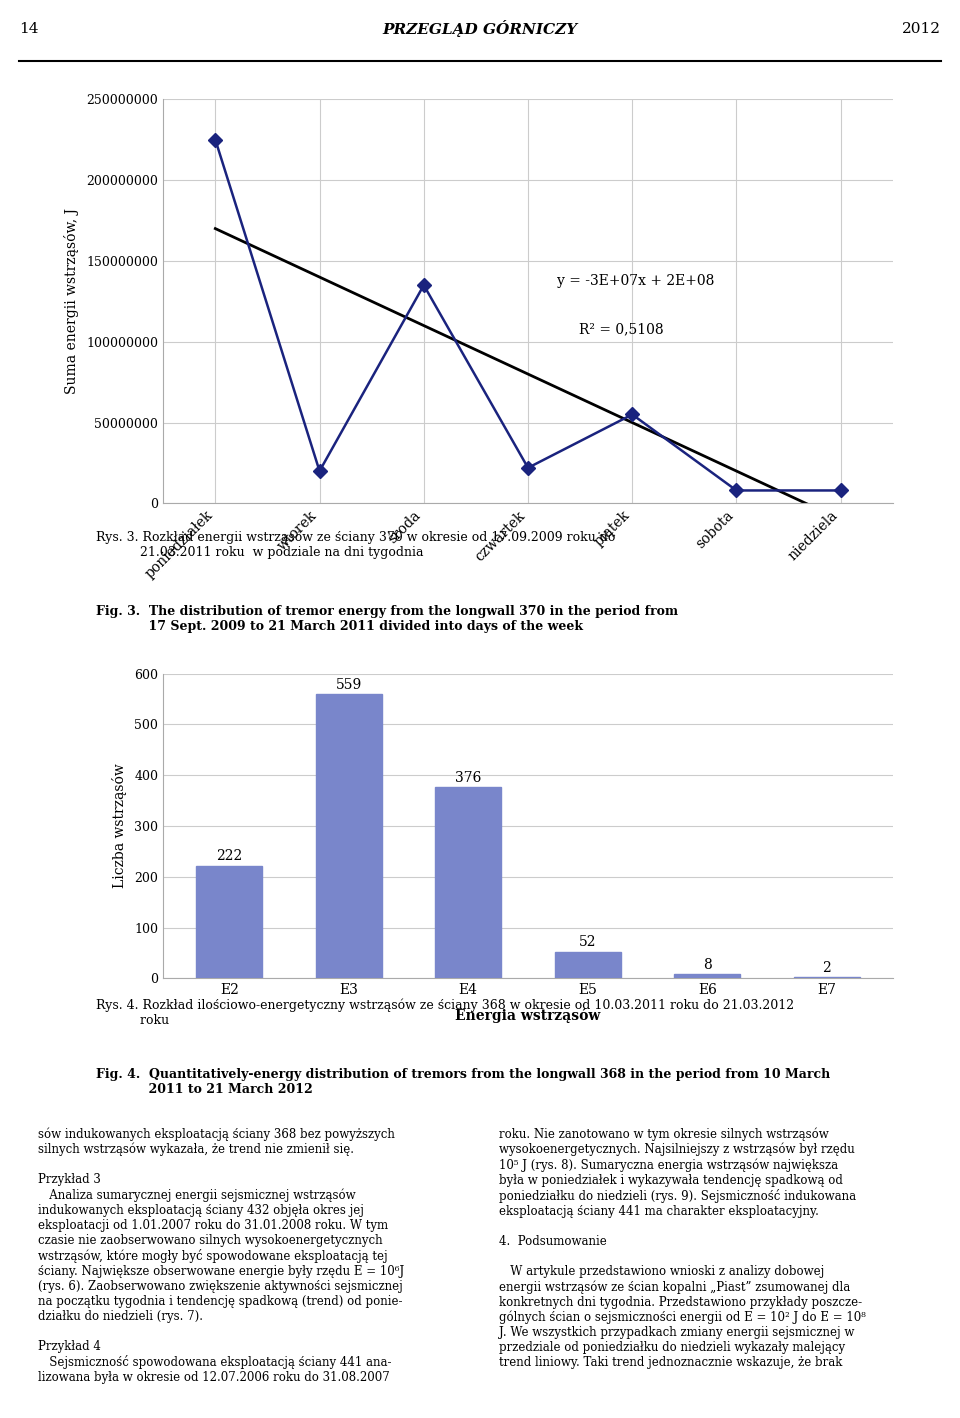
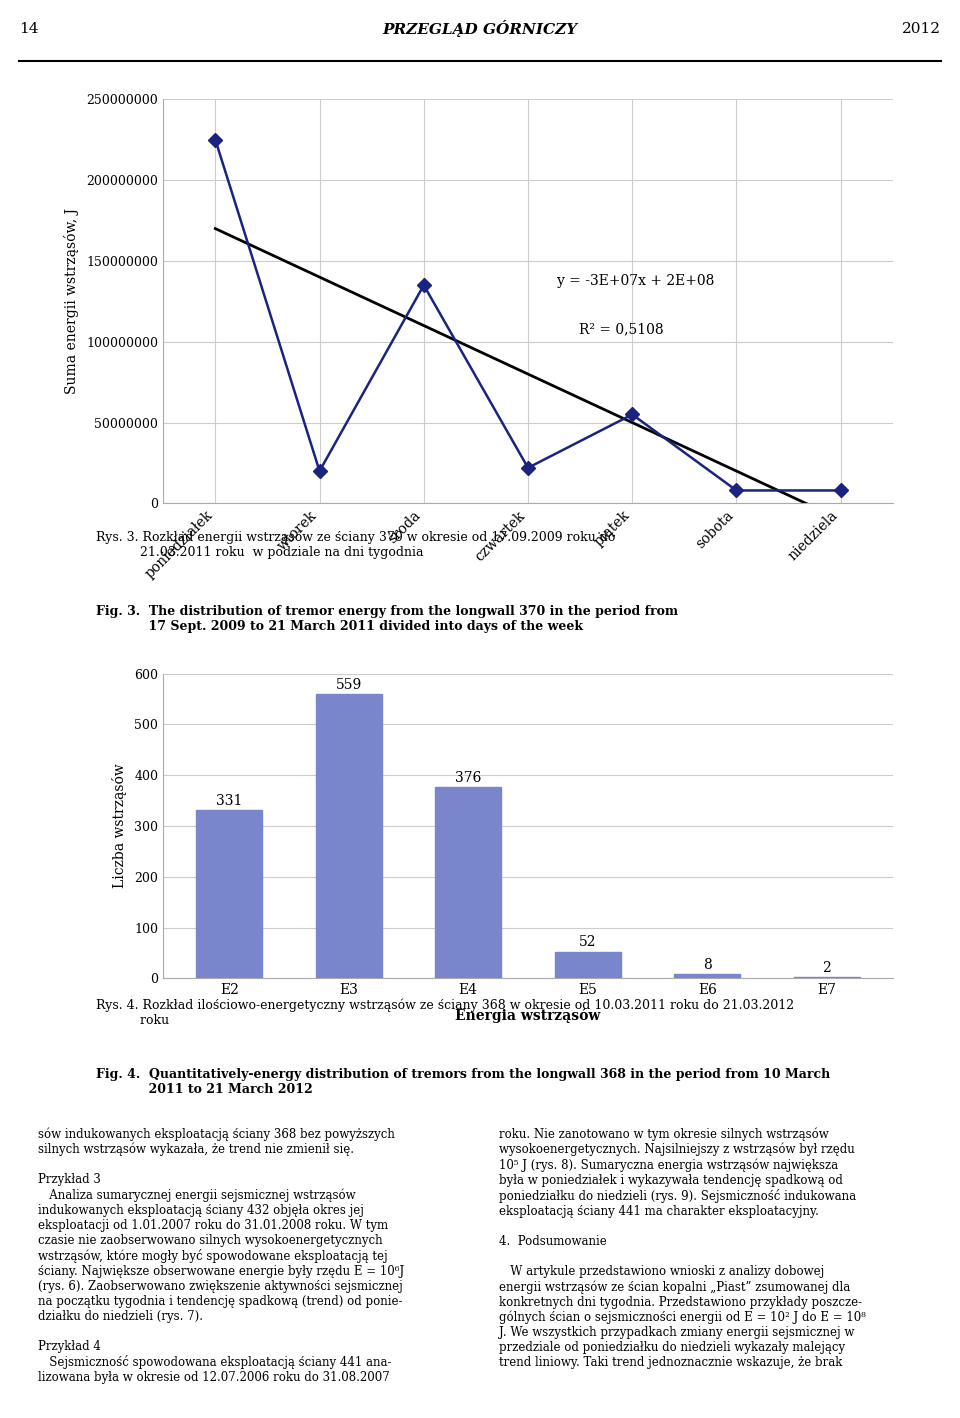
E2: 222 -> 331
